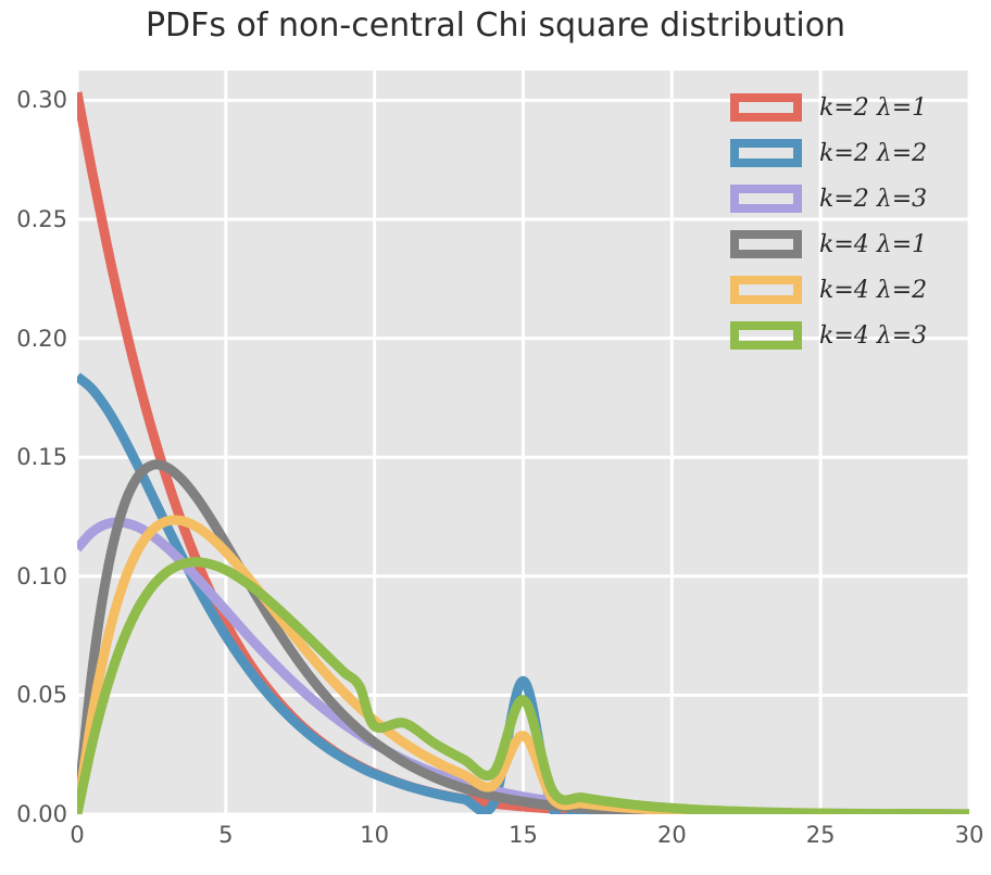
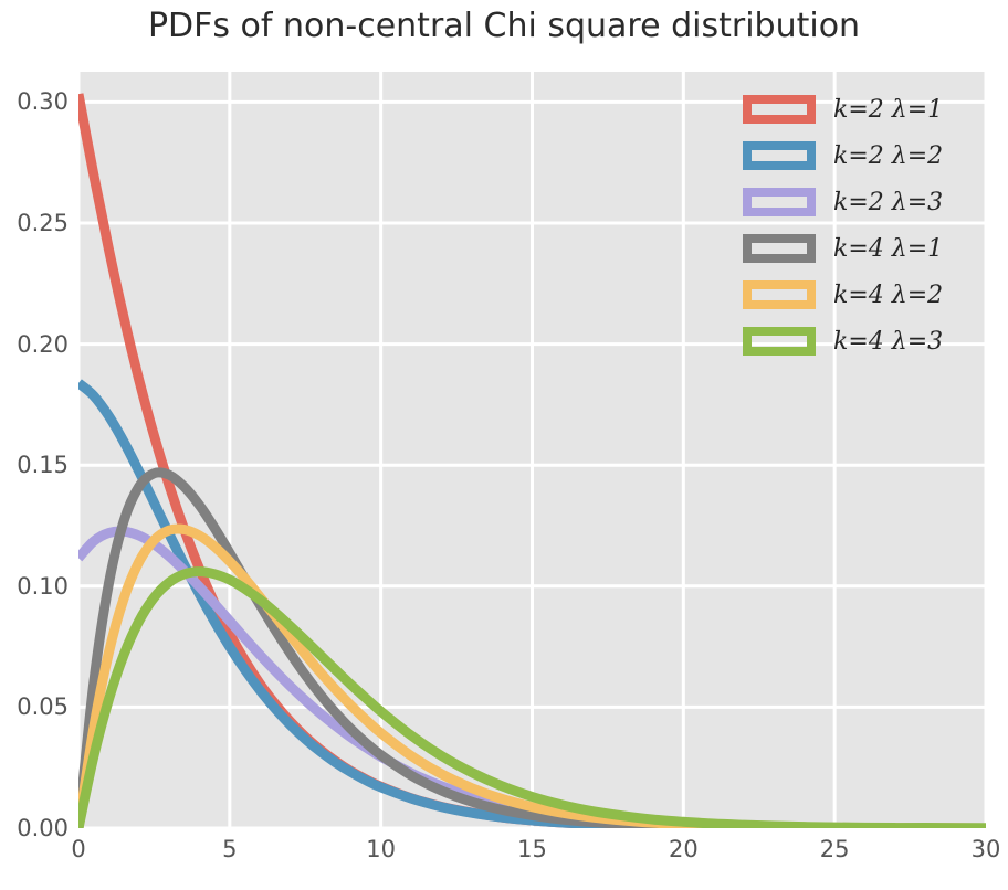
k=4 λ=3/10: 0.037 -> 0.048
k=2 λ=2/15: 0.056 -> 0.003
k=4 λ=2/15: 0.033 -> 0.009
k=4 λ=3/15: 0.048 -> 0.013
